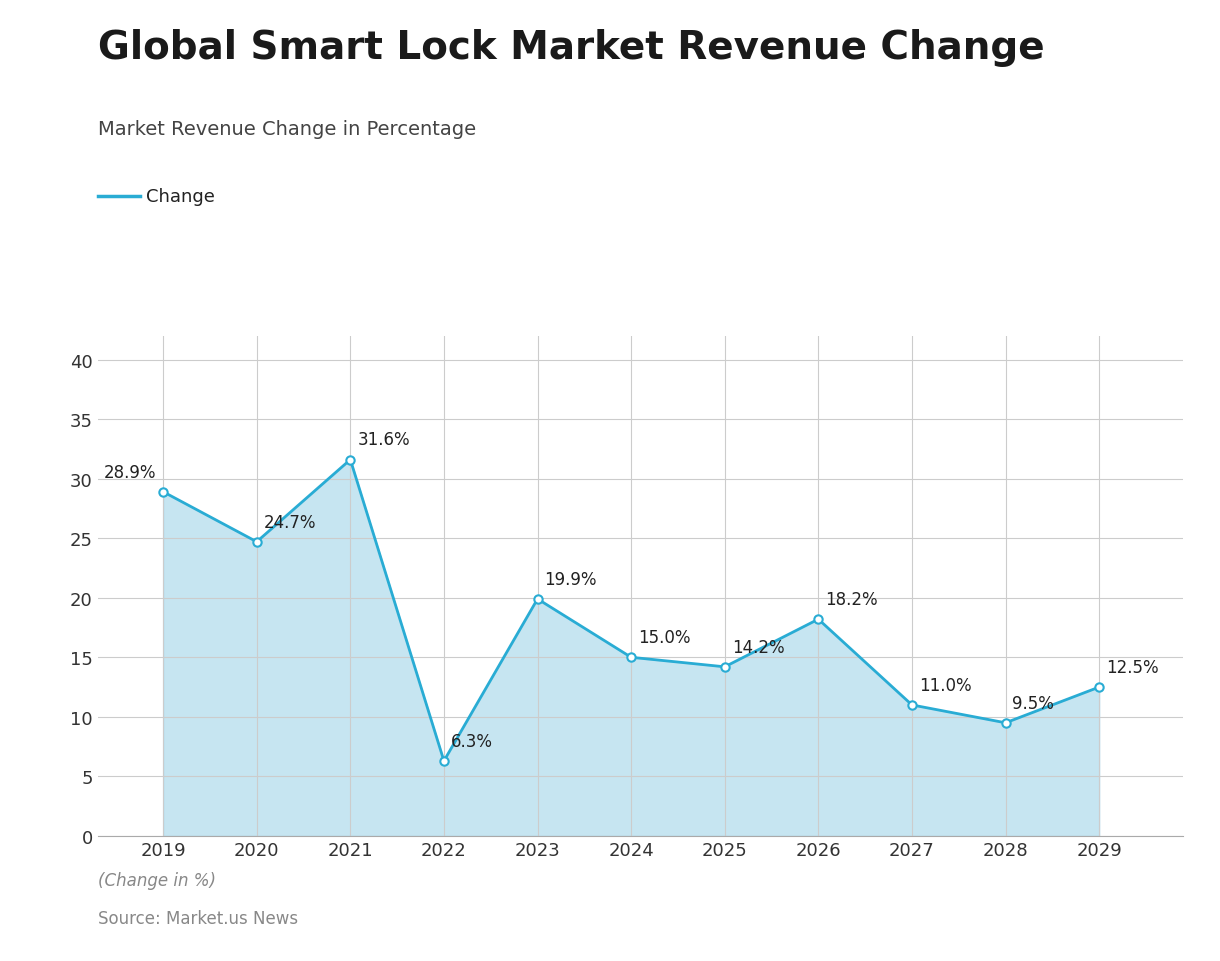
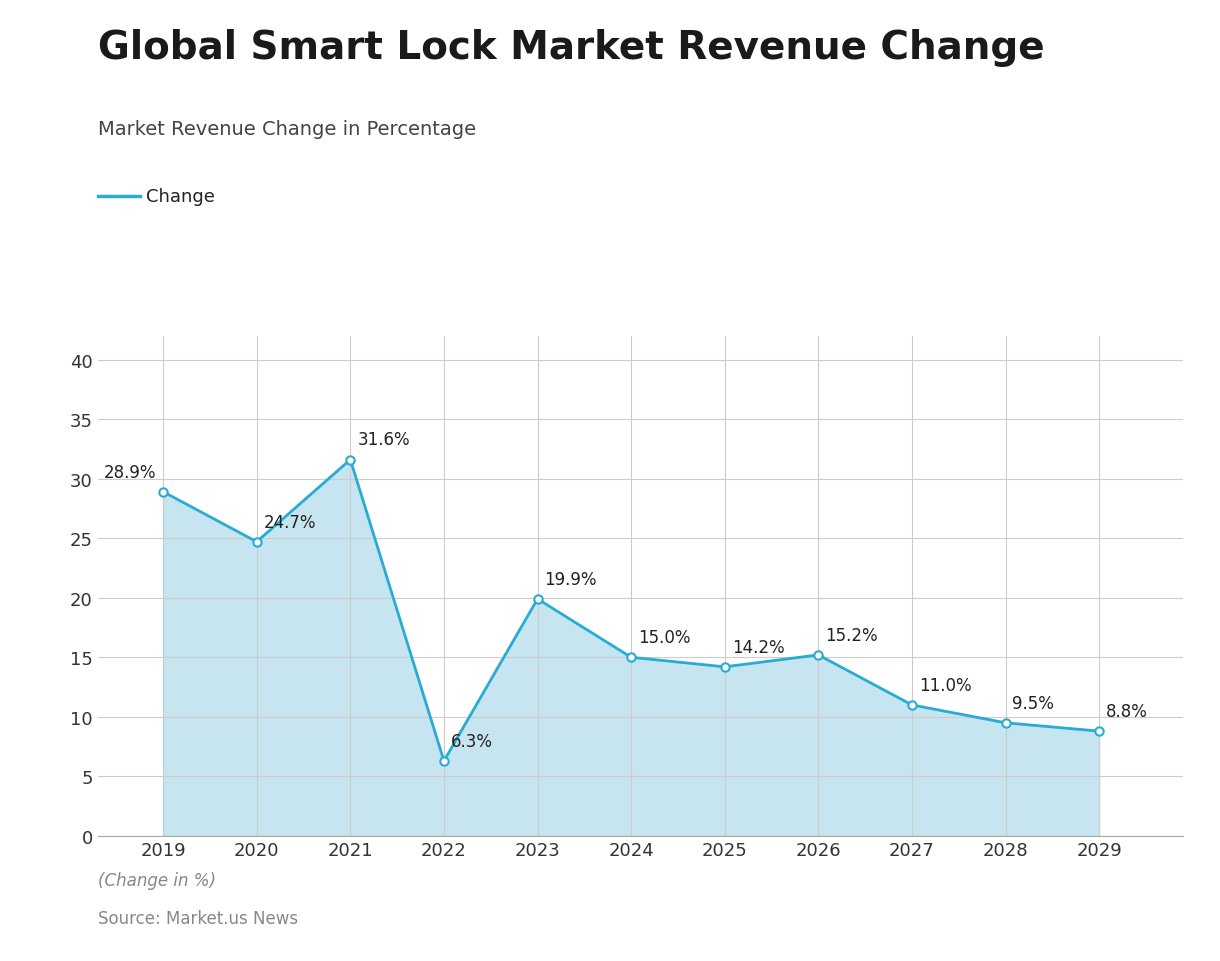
2026: 18.2% -> 15.2%
2029: 12.5% -> 8.8%
